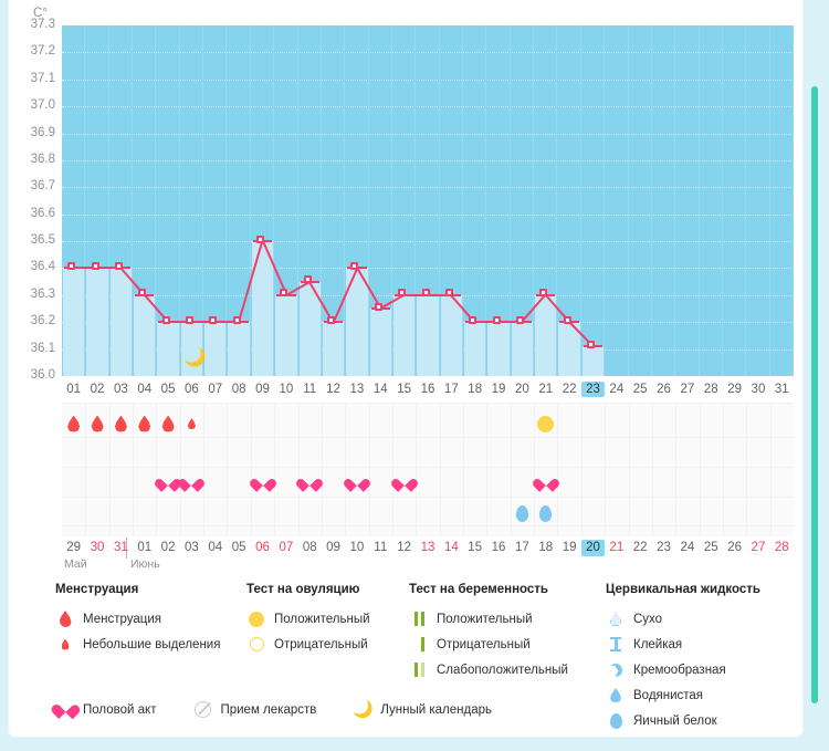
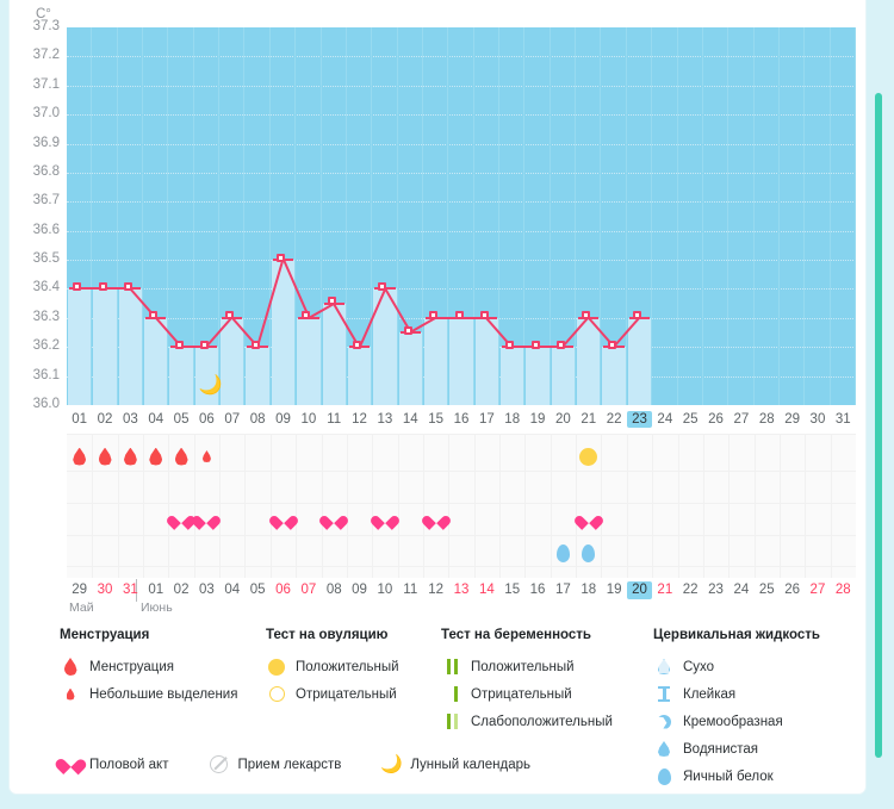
07: 36.20 -> 36.30
23: 36.11 -> 36.30
